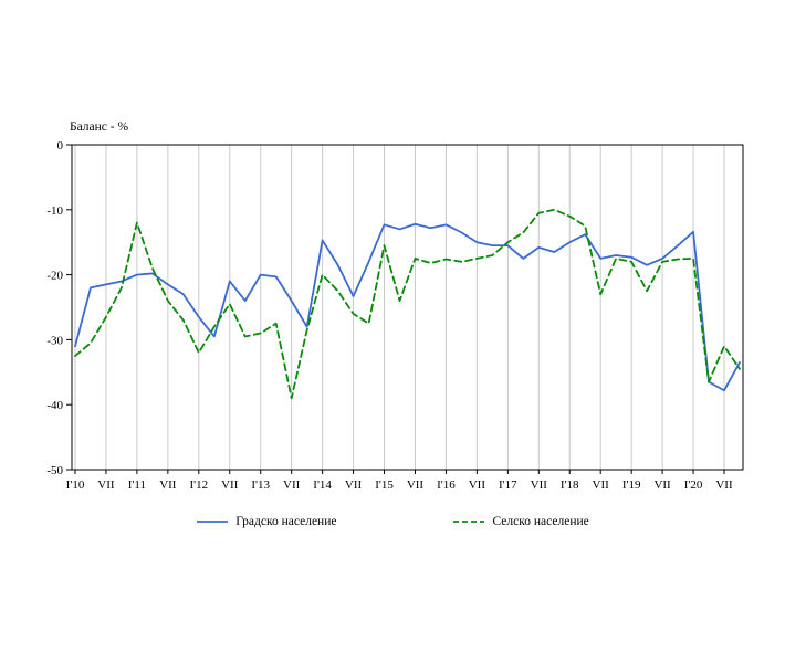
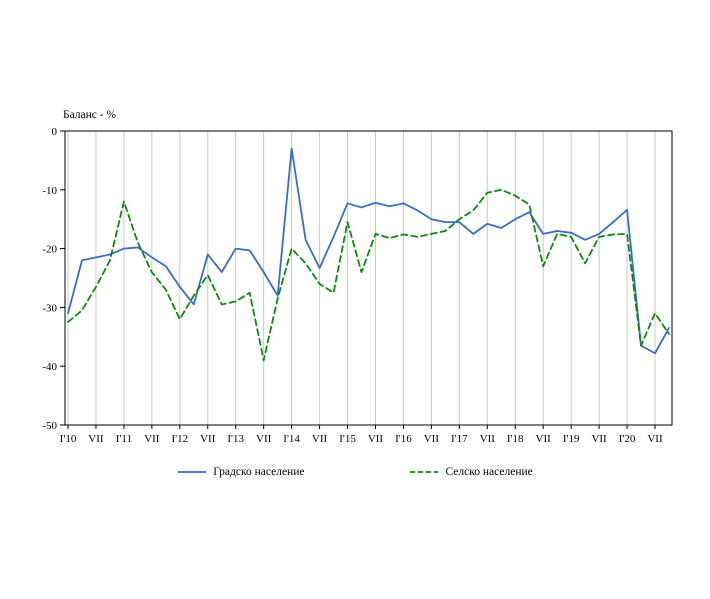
Градско население/I'14: -15 -> -3
